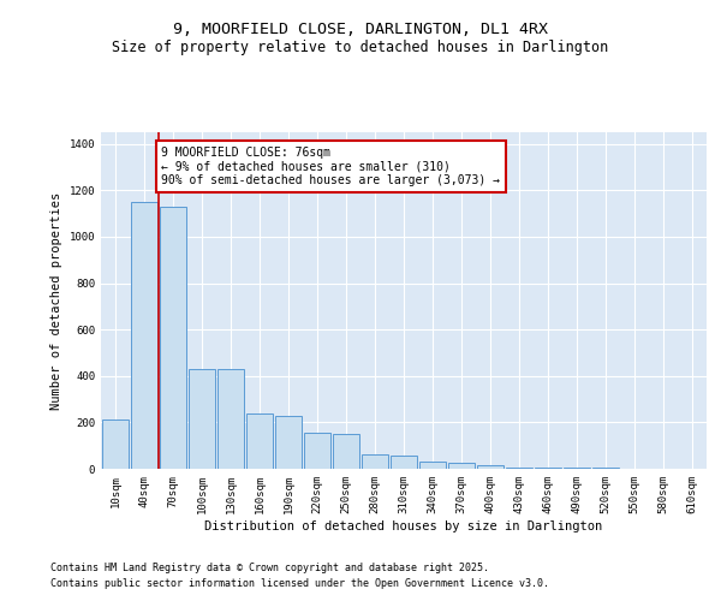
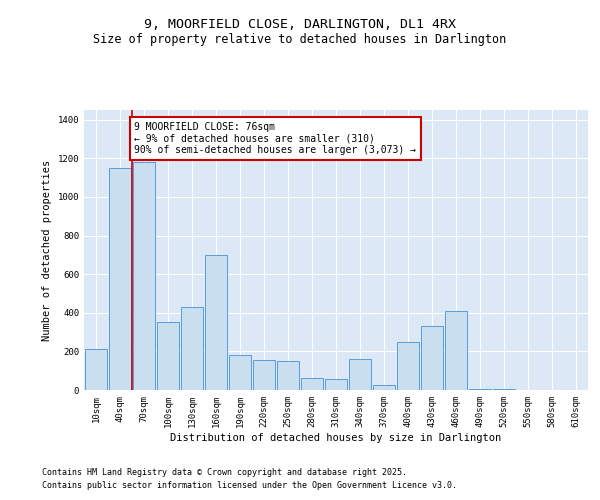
70sqm: 1130 -> 1180
100sqm: 430 -> 350
160sqm: 240 -> 700
190sqm: 230 -> 180
340sqm: 30 -> 160
400sqm: 20 -> 250
430sqm: 10 -> 330
460sqm: 0 -> 410
